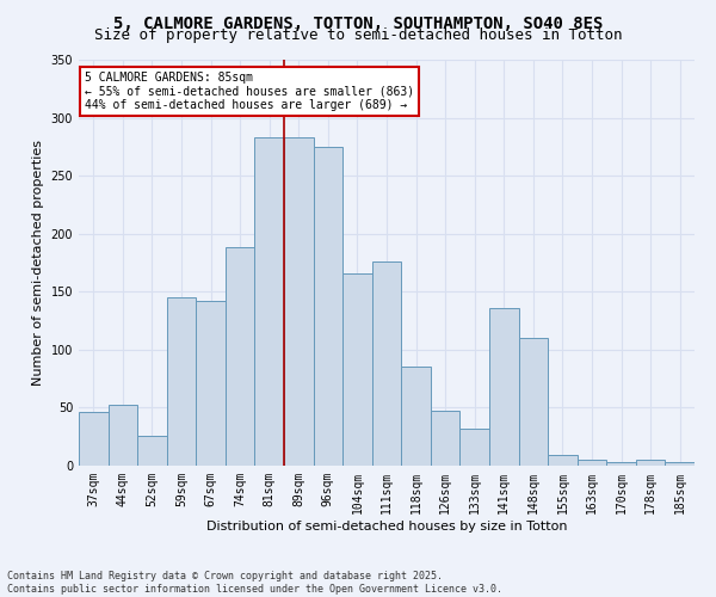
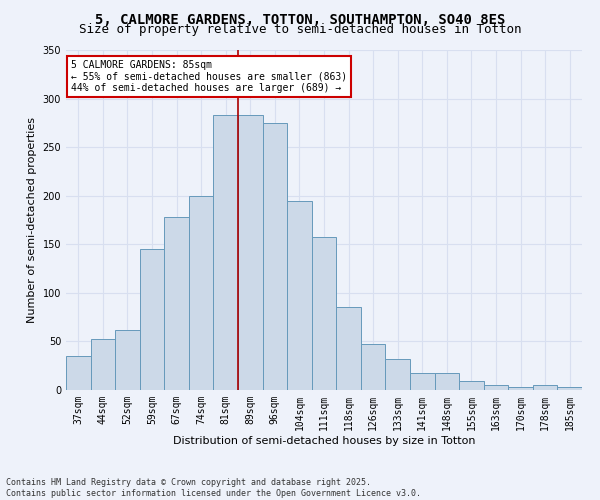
37sqm: 46 -> 35
52sqm: 26 -> 62
67sqm: 142 -> 178
74sqm: 188 -> 200
104sqm: 166 -> 195
111sqm: 176 -> 158
141sqm: 136 -> 17
148sqm: 110 -> 18
